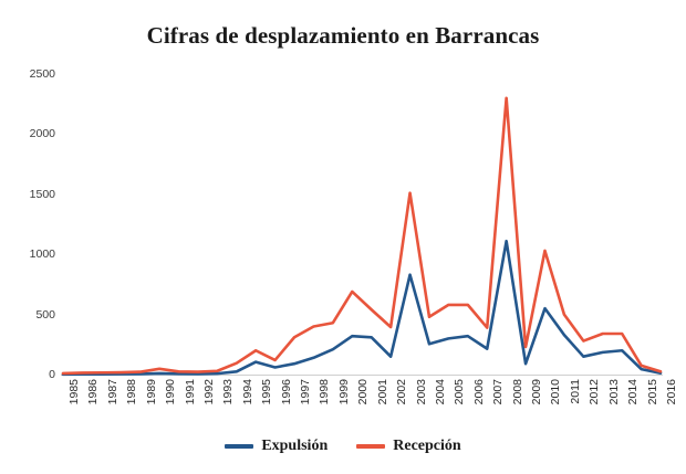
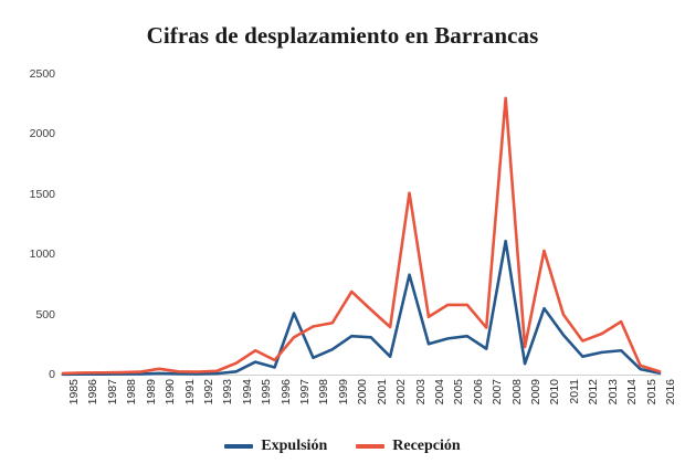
Expulsión/1997: 90 -> 510
Recepción/2014: 340 -> 440
